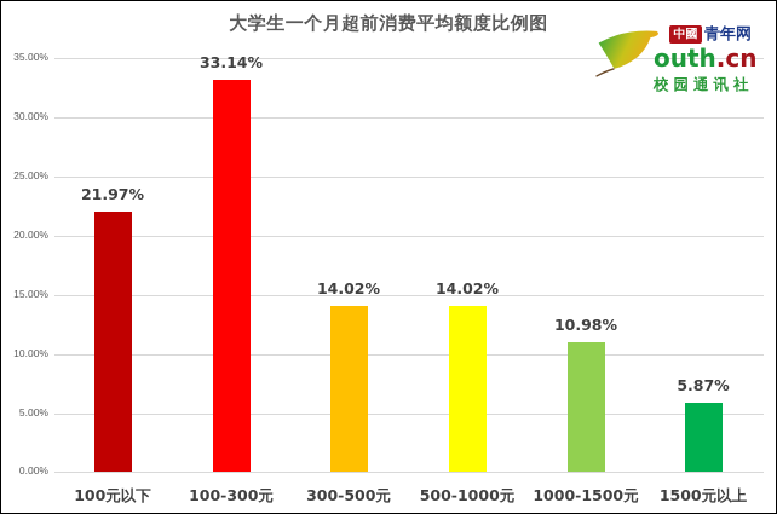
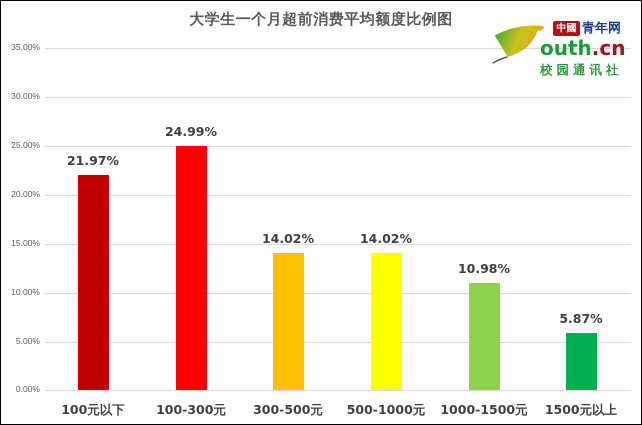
100-300元: 33.14% -> 24.99%
